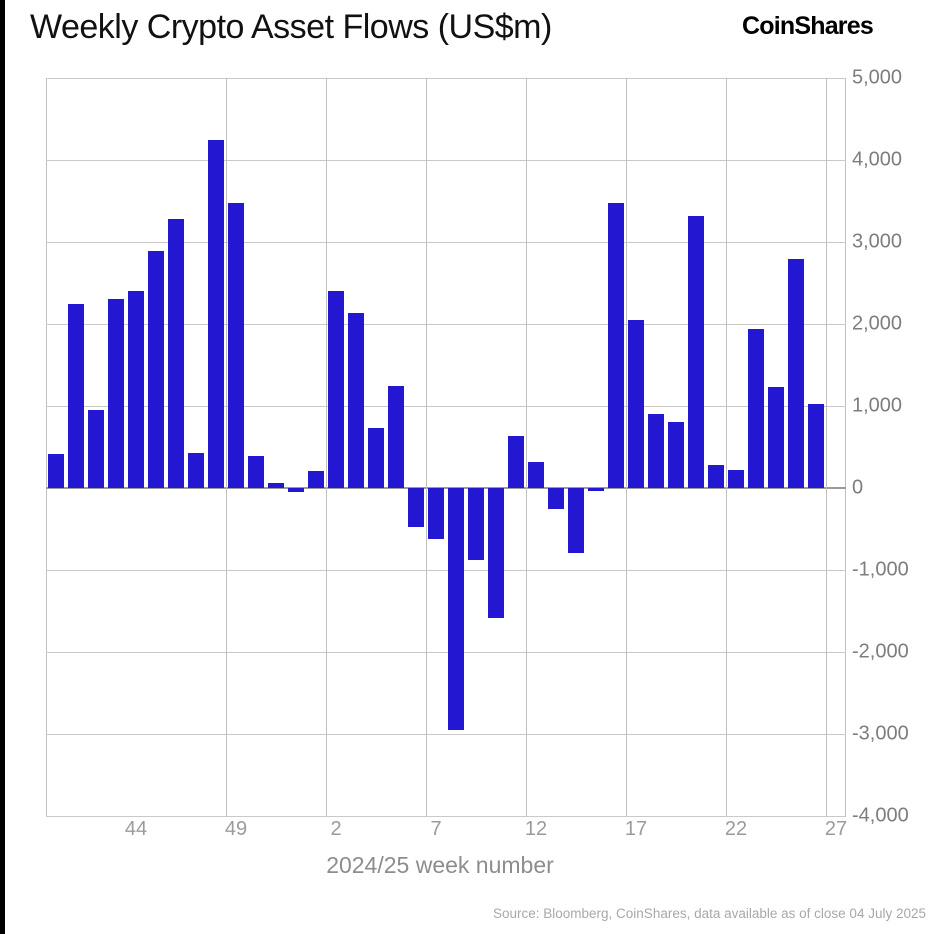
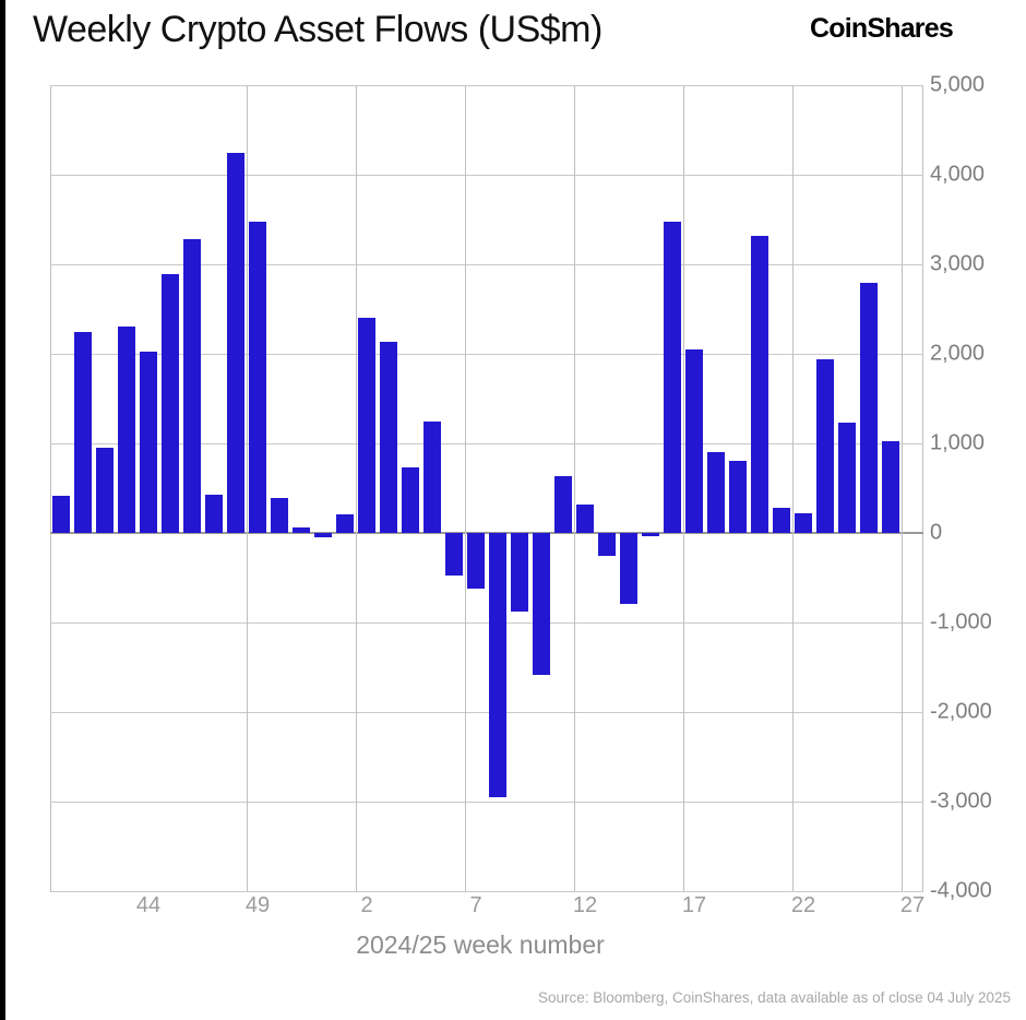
44: 2400 -> 2000
